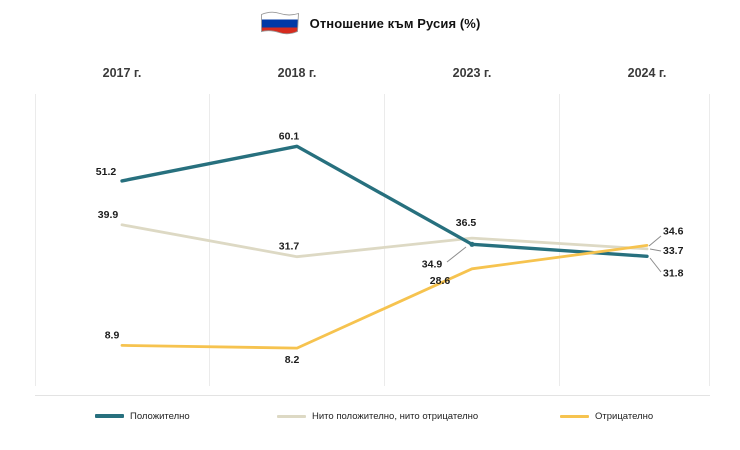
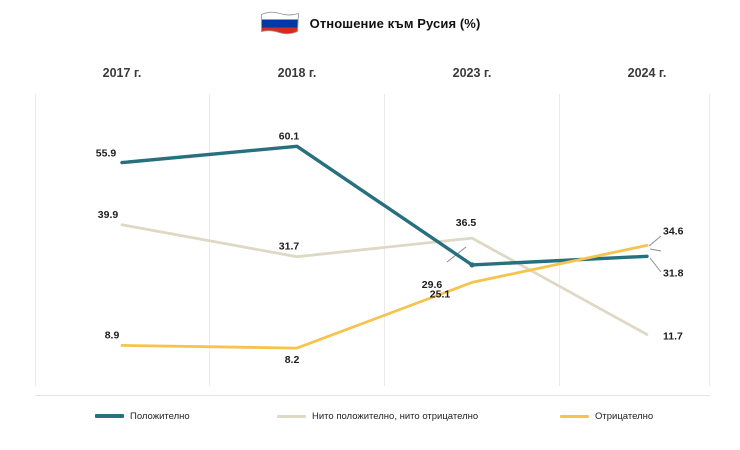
Положително/2017 г.: 51.2 -> 55.9
Положително/2023 г.: 34.9 -> 29.6
Отрицателно/2023 г.: 28.6 -> 25.1
Нито положително, нито отрицателно/2024 г.: 33.7 -> 11.7
